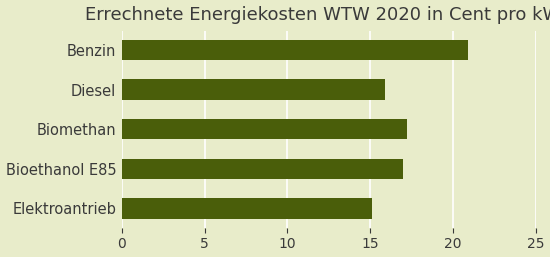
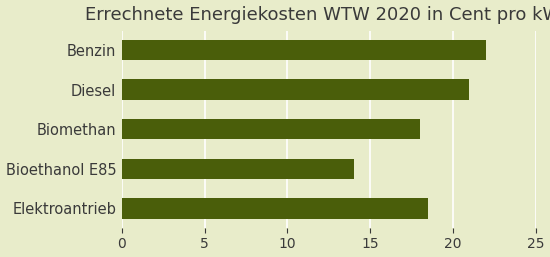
Benzin: 20.9 -> 22.0
Diesel: 15.9 -> 21.0
Biomethan: 17.2 -> 18.0
Bioethanol E85: 17.0 -> 14.0
Elektroantrieb: 15.1 -> 18.5
